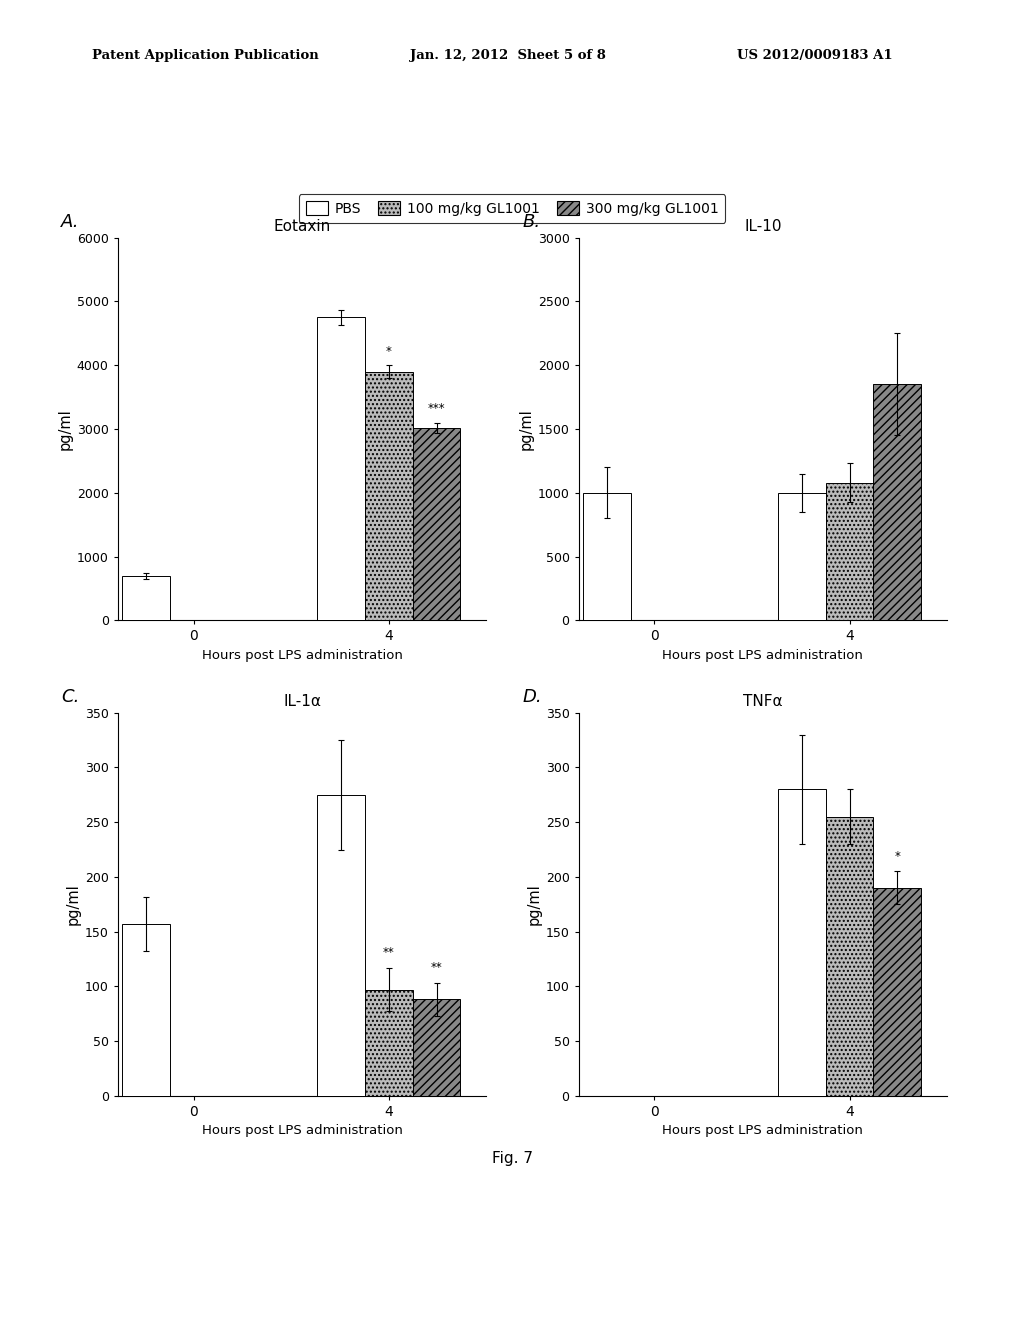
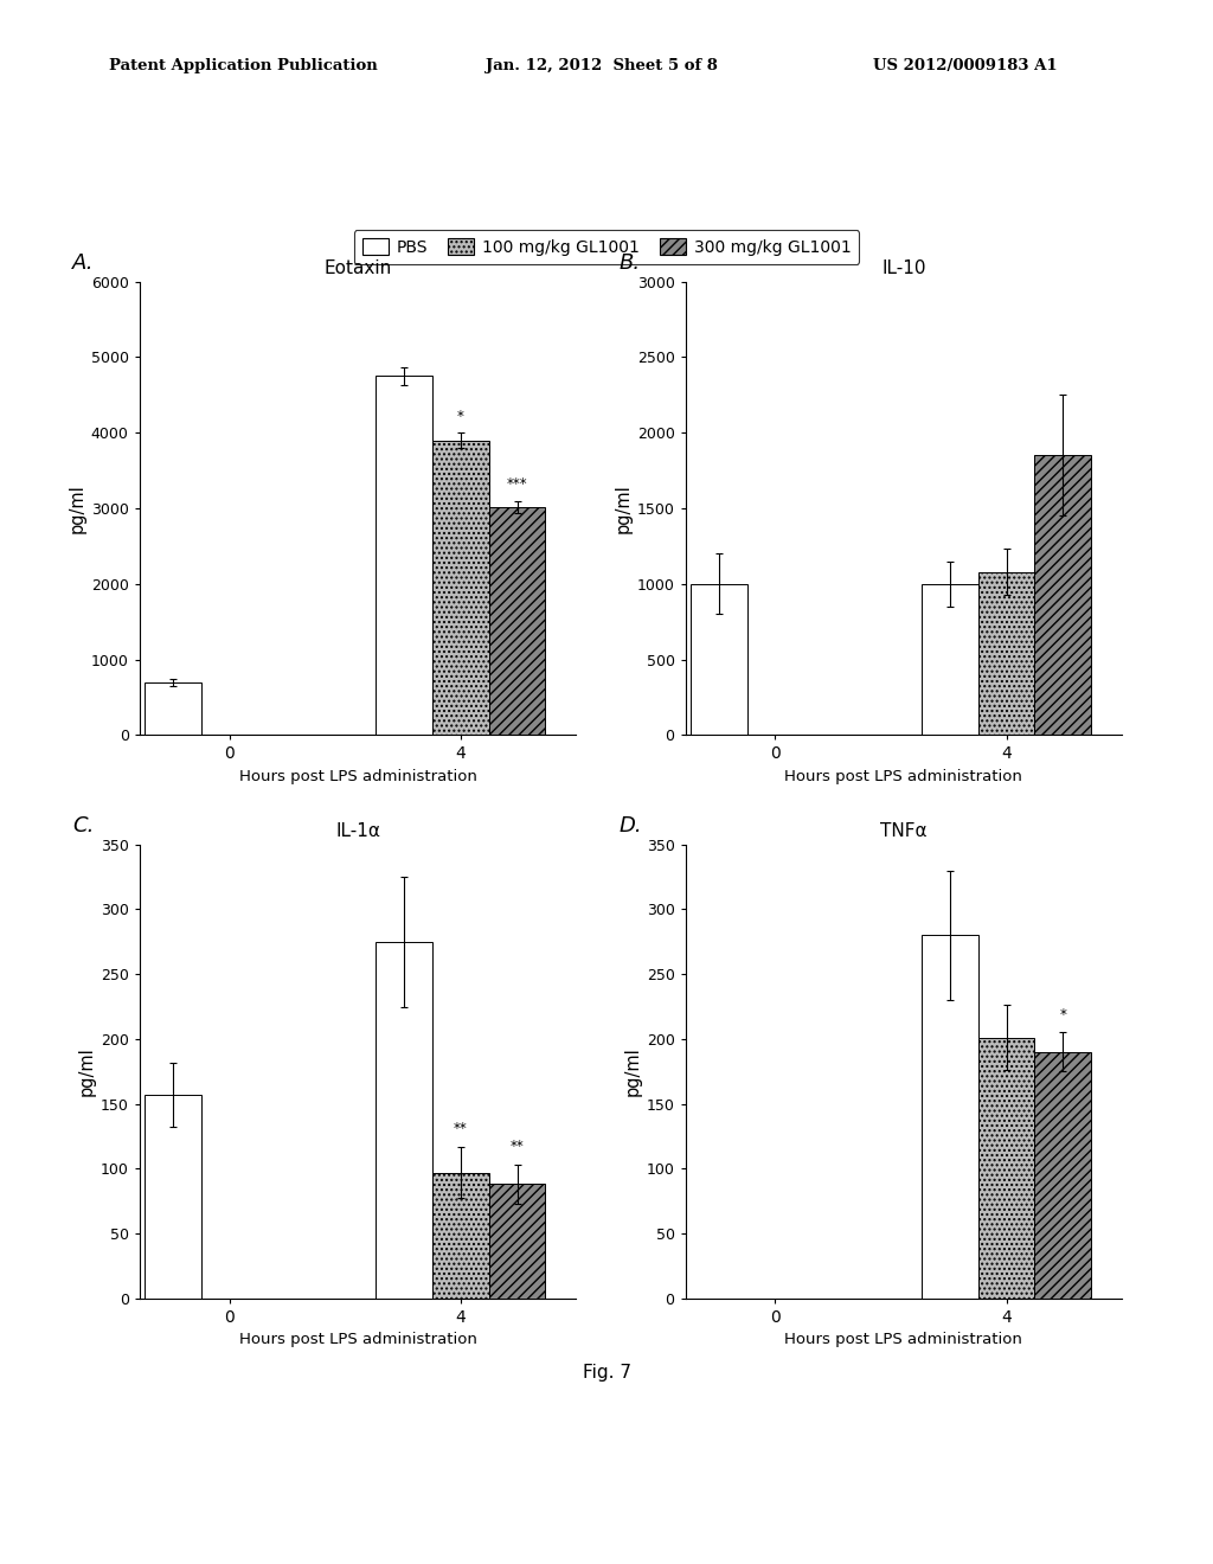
TNFα/4: 255 -> 201
